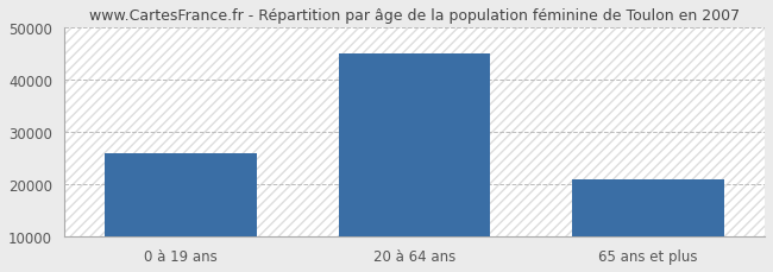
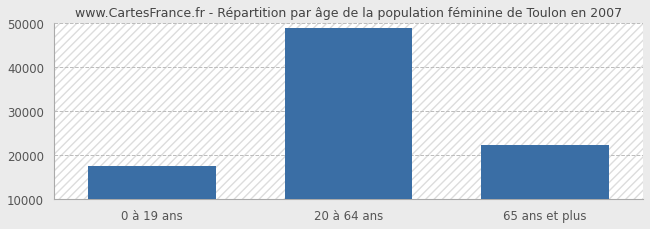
0 à 19 ans: 26000 -> 17500
20 à 64 ans: 45000 -> 48800
65 ans et plus: 21000 -> 22300
